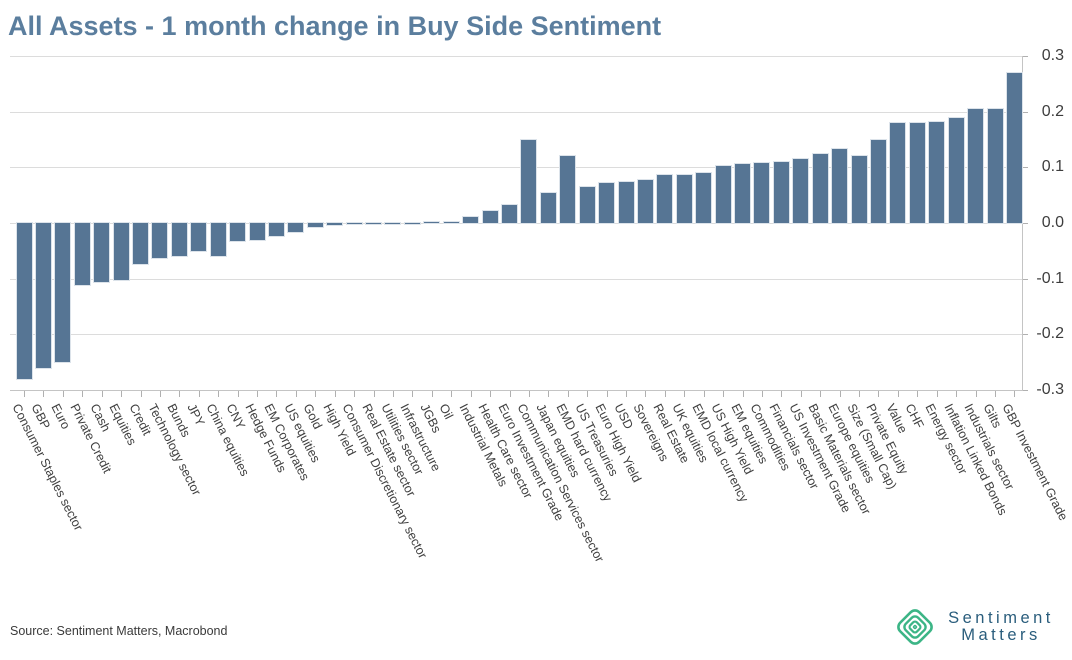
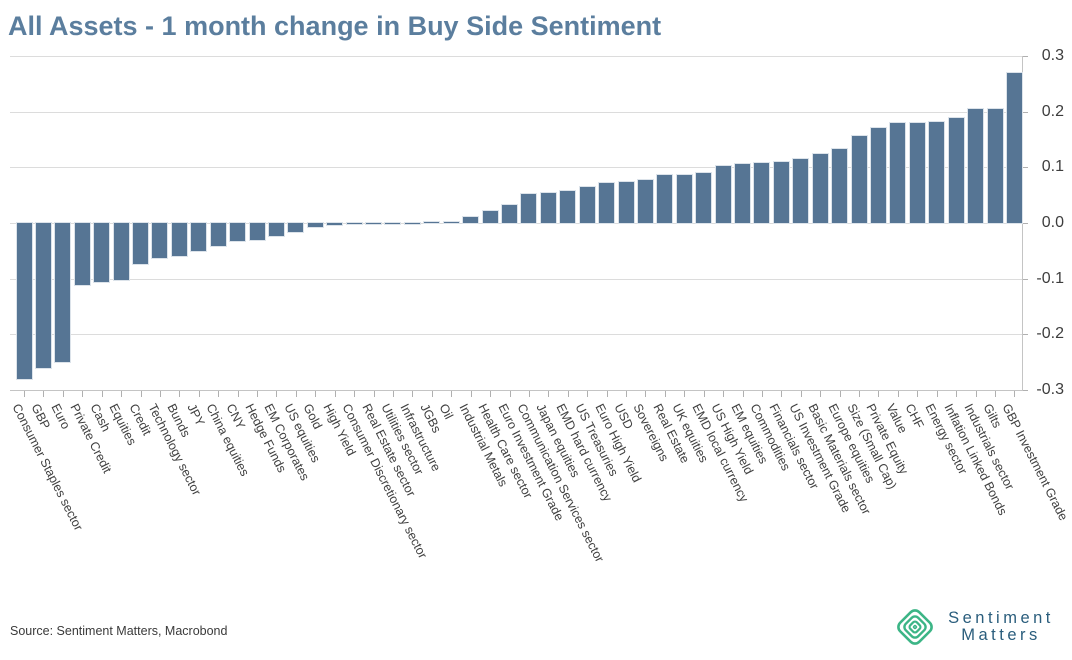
China equities: -0.06 -> -0.04
Communication Services sector: 0.15 -> 0.05
EMD hard currency: 0.12 -> 0.06
Size (Small Cap): 0.12 -> 0.16
Private Equity: 0.15 -> 0.17
